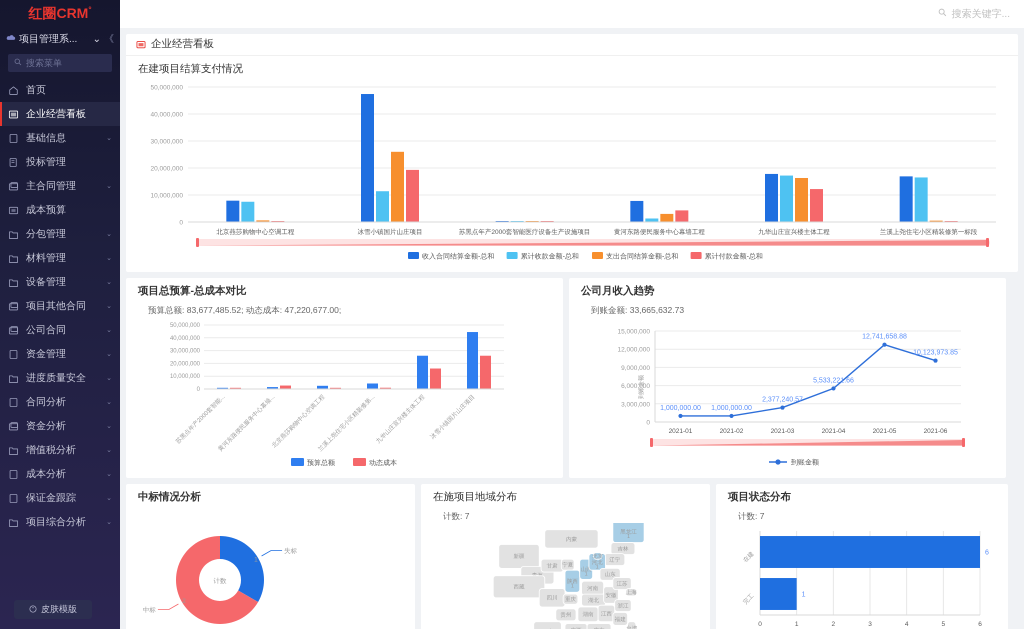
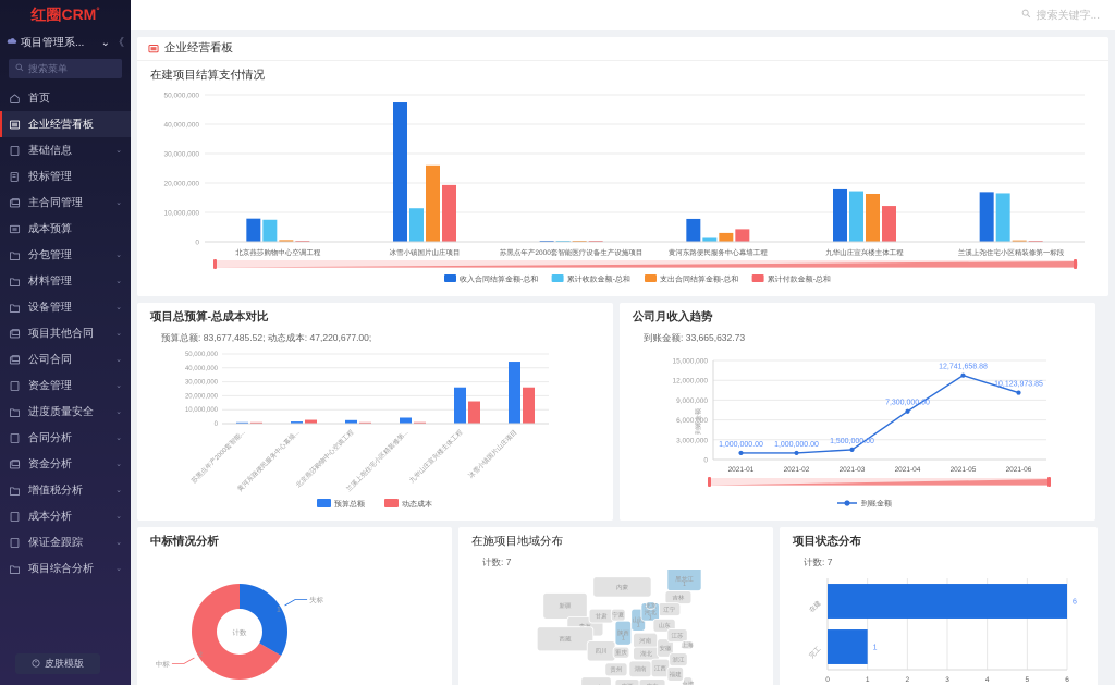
公司月收入趋势/2021-03: 2,377,240.57 -> 1,500,000.00
公司月收入趋势/2021-04: 5,533,221.66 -> 7,300,000.00
